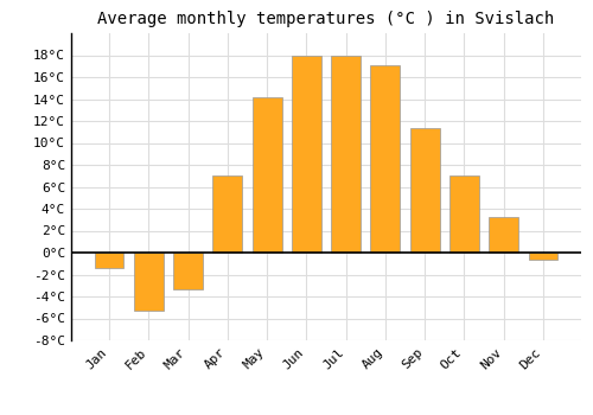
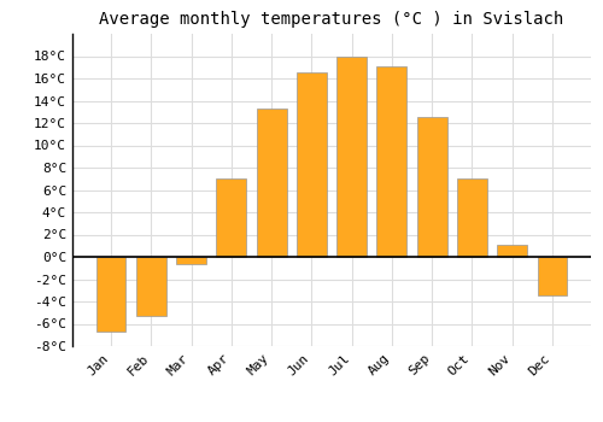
Jan: -1.4°C -> -6.7°C
Mar: -3.4°C -> -0.7°C
May: 14.2°C -> 13.3°C
Jun: 18.0°C -> 16.5°C
Sep: 11.4°C -> 12.5°C
Nov: 3.2°C -> 1.1°C
Dec: -0.6°C -> -3.5°C
